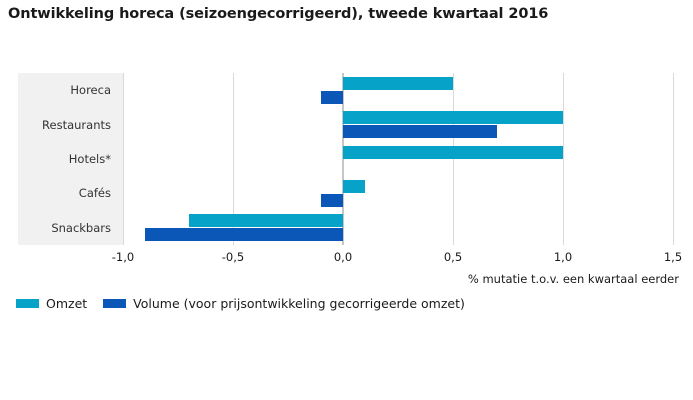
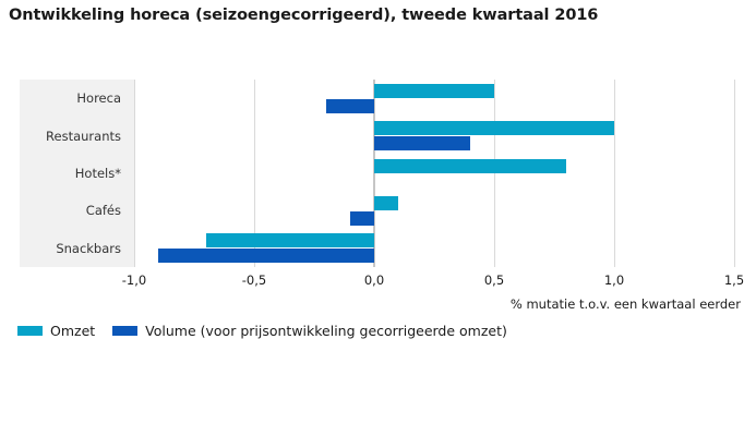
Volume (voor prijsontwikkeling gecorrigeerde omzet)/Horeca: -0,1 -> -0,2
Volume (voor prijsontwikkeling gecorrigeerde omzet)/Restaurants: 0,7 -> 0,4
Omzet/Hotels*: 1,0 -> 0,8
